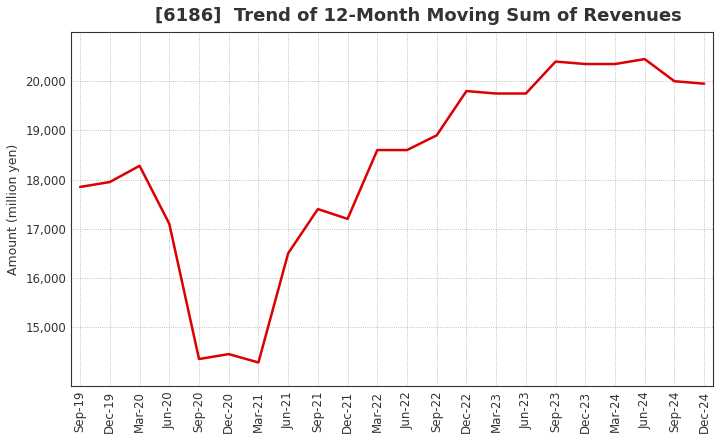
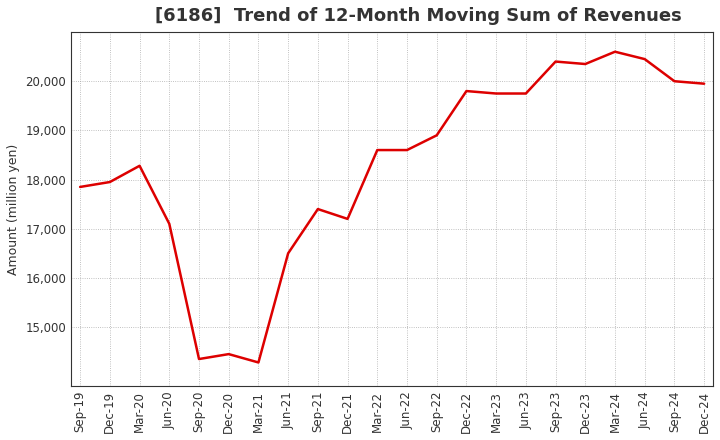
Mar-24: 20,350 -> 20,600
